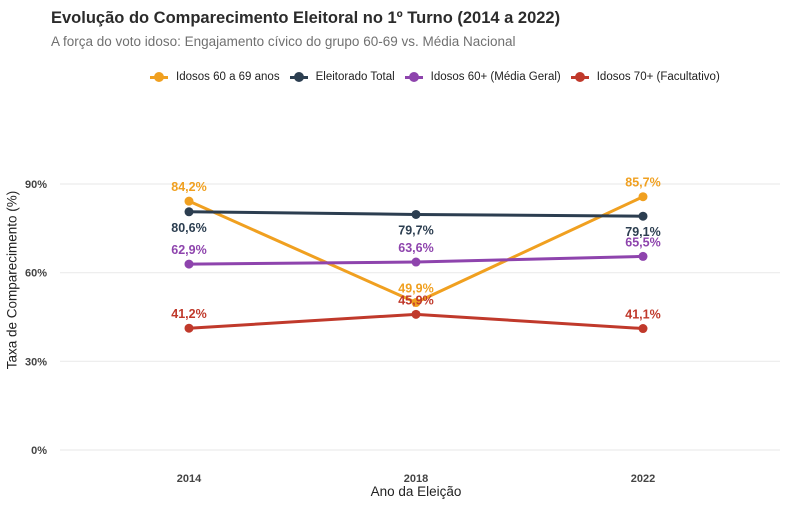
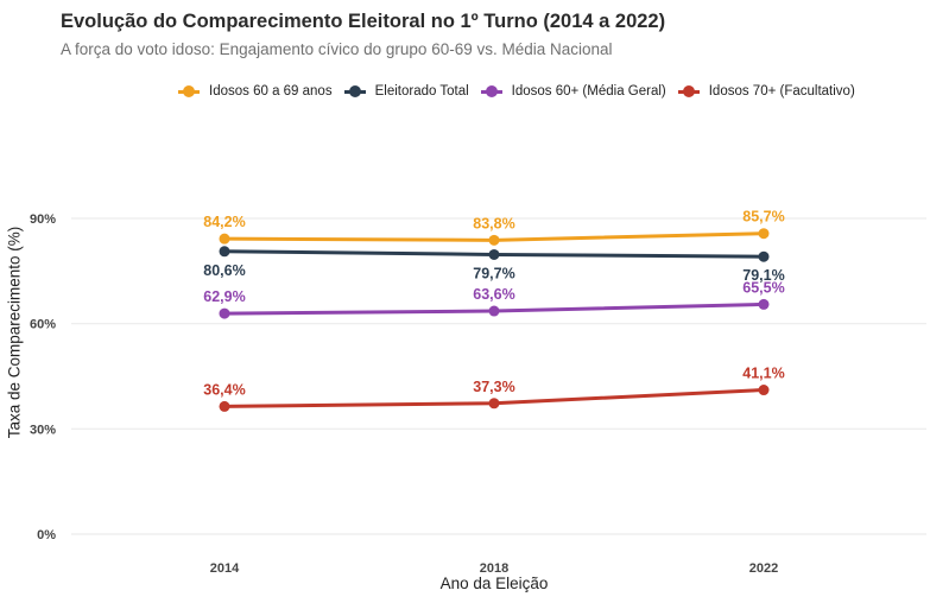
Idosos 70+ (Facultativo)/2014: 41,2% -> 36,4%
Idosos 60 a 69 anos/2018: 49,9% -> 83,8%
Idosos 70+ (Facultativo)/2018: 45,9% -> 37,3%
